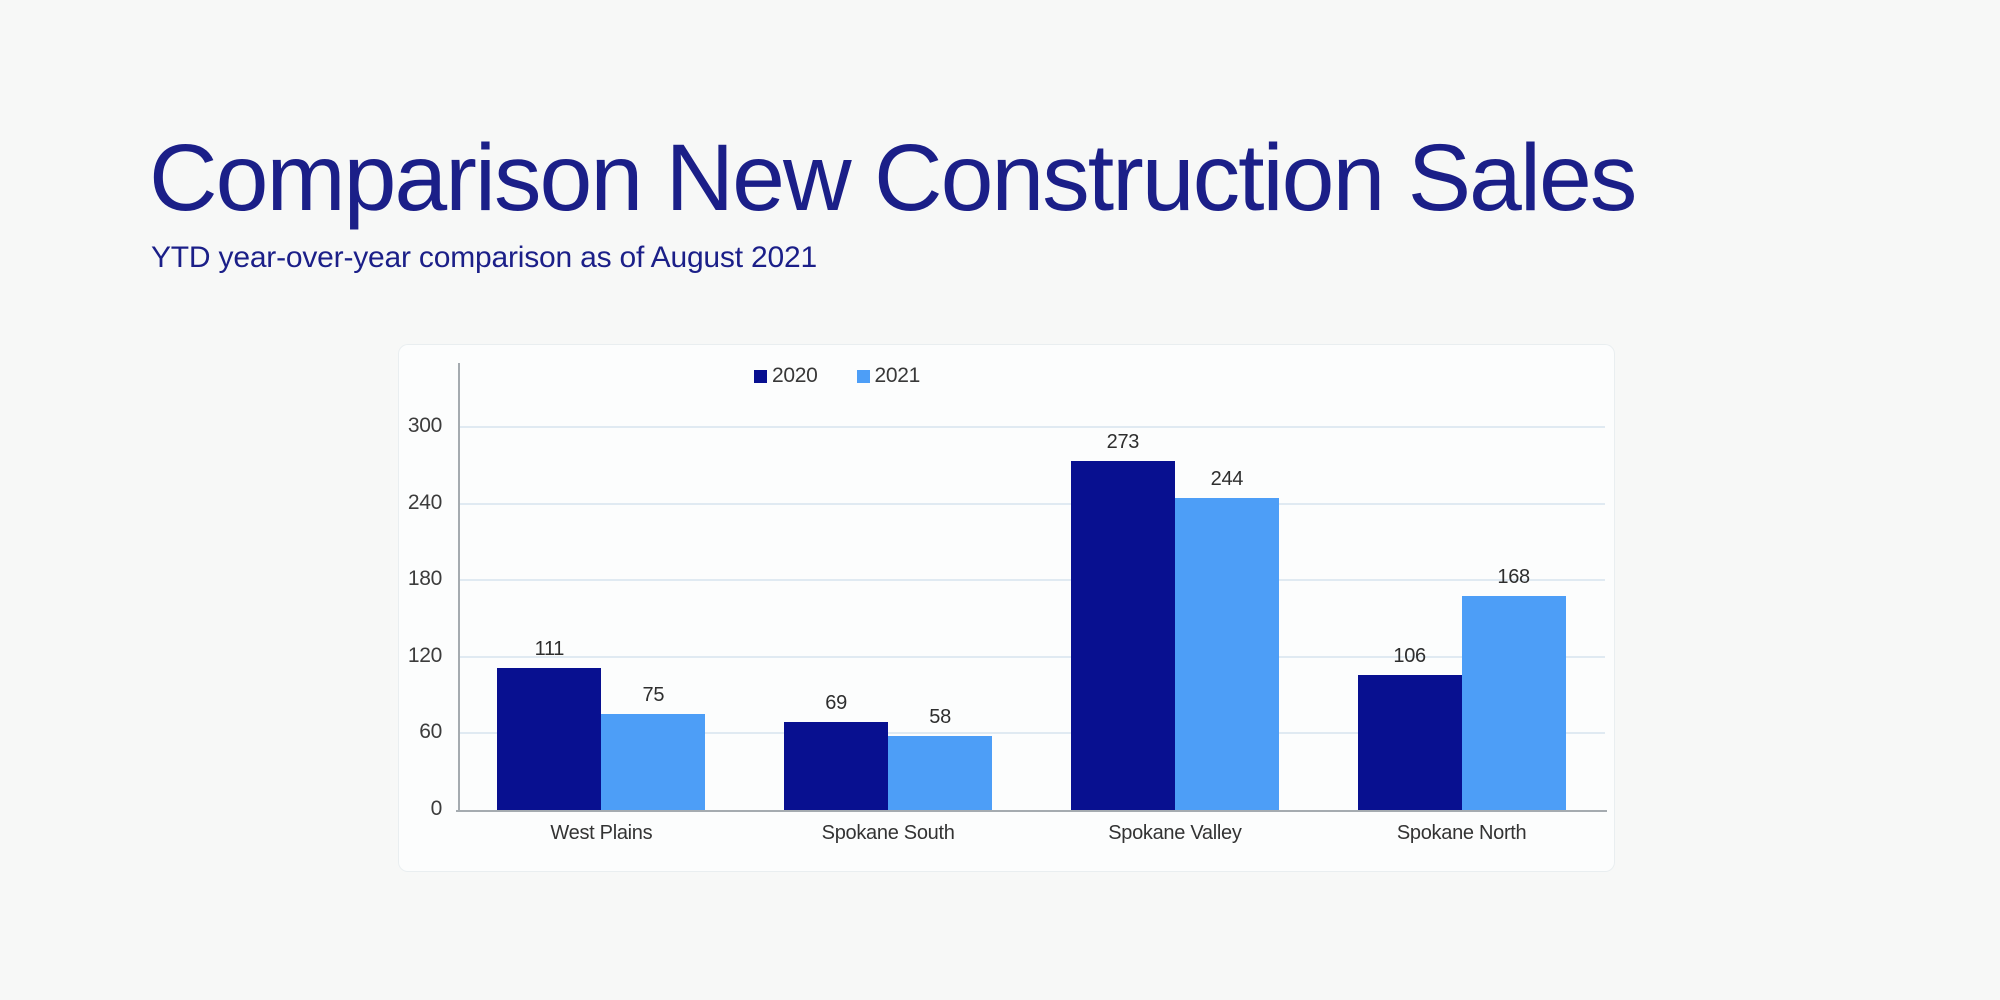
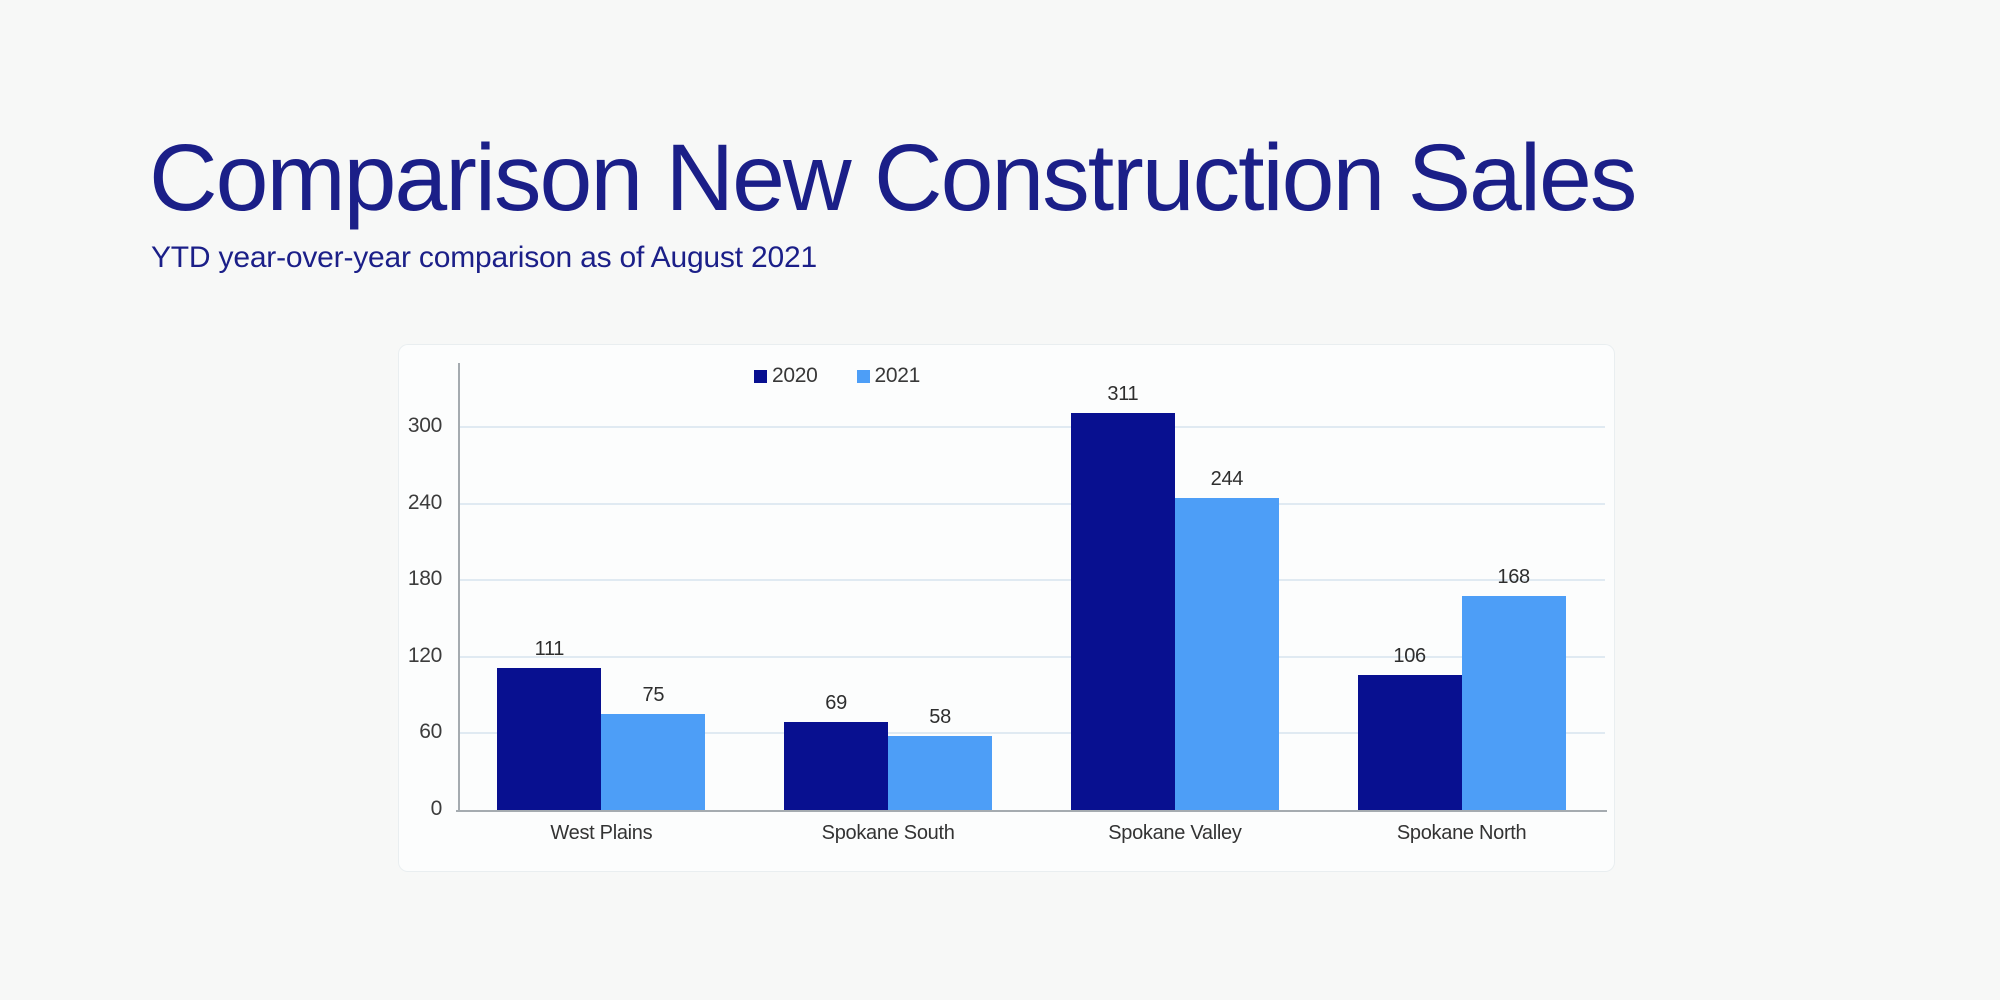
2020/Spokane Valley: 273 -> 311
